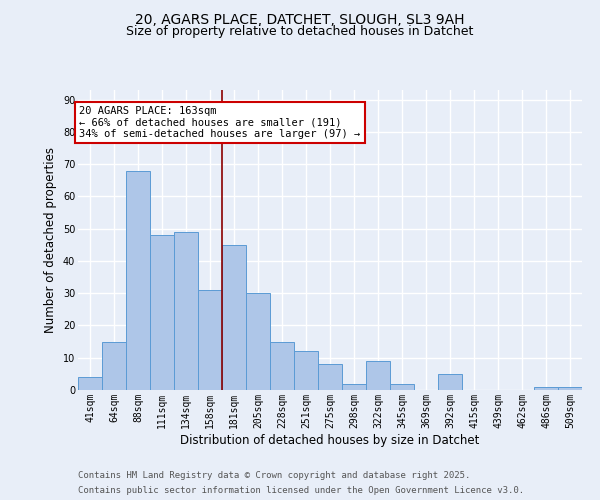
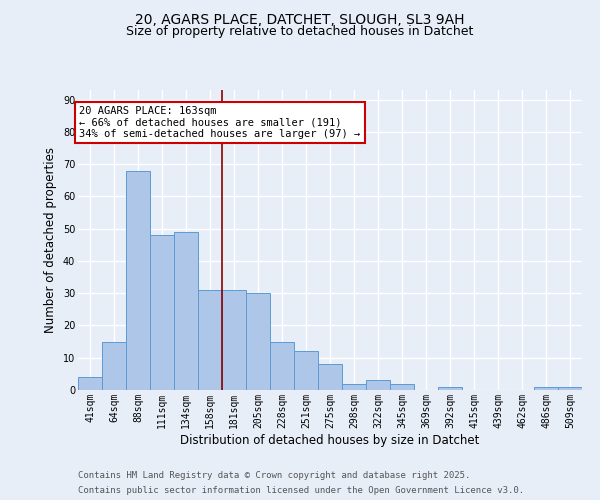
181sqm: 45 -> 31
322sqm: 9 -> 3
392sqm: 5 -> 1
